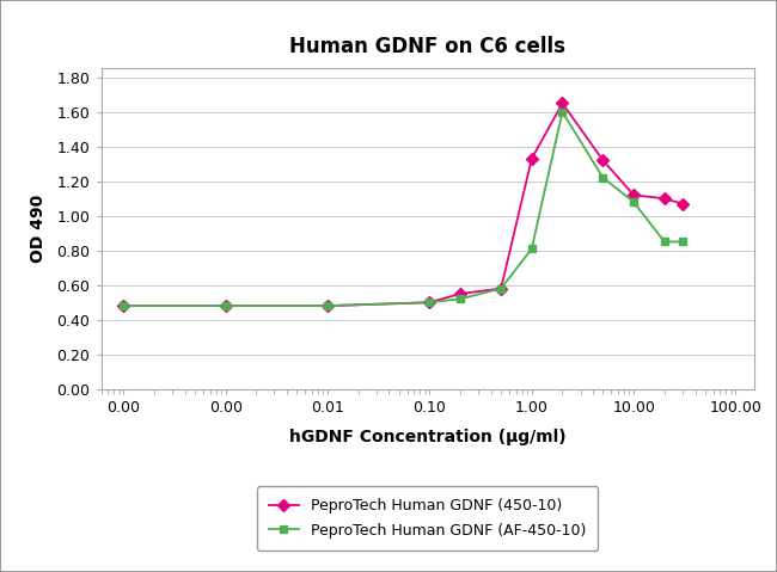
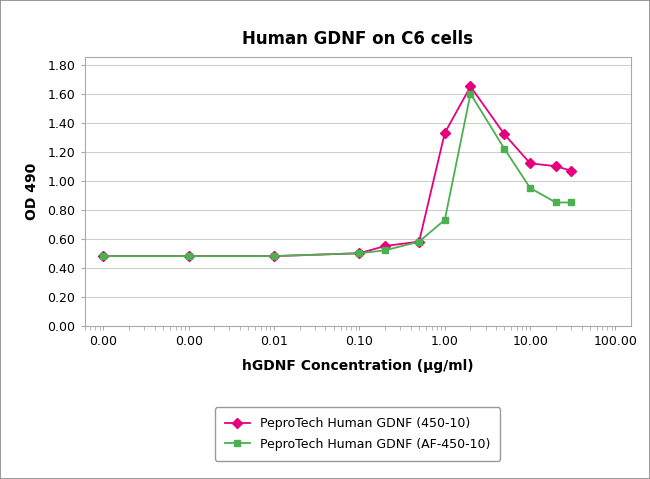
PeproTech Human GDNF (AF-450-10)/1.00: 0.81 -> 0.73
PeproTech Human GDNF (AF-450-10)/10.00: 1.08 -> 0.95
